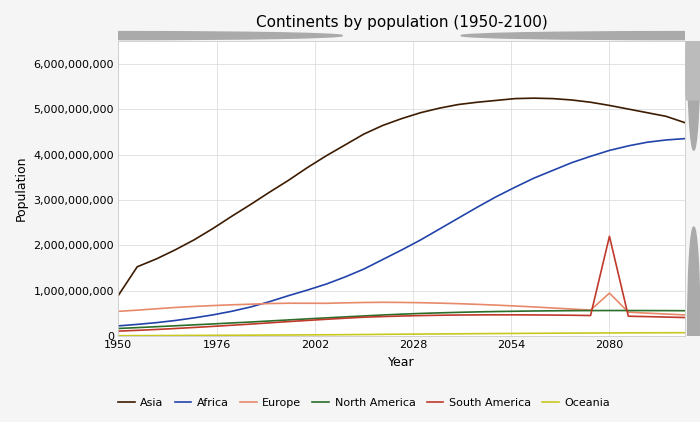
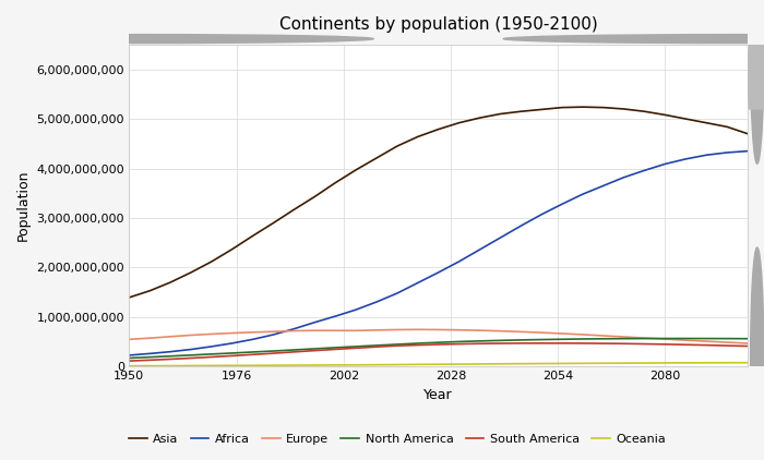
Asia/1950: 900,000,000 -> 1,400,000,000
Europe/2080: 950,000,000 -> 560,000,000
South America/2080: 2,200,000,000 -> 450,000,000
